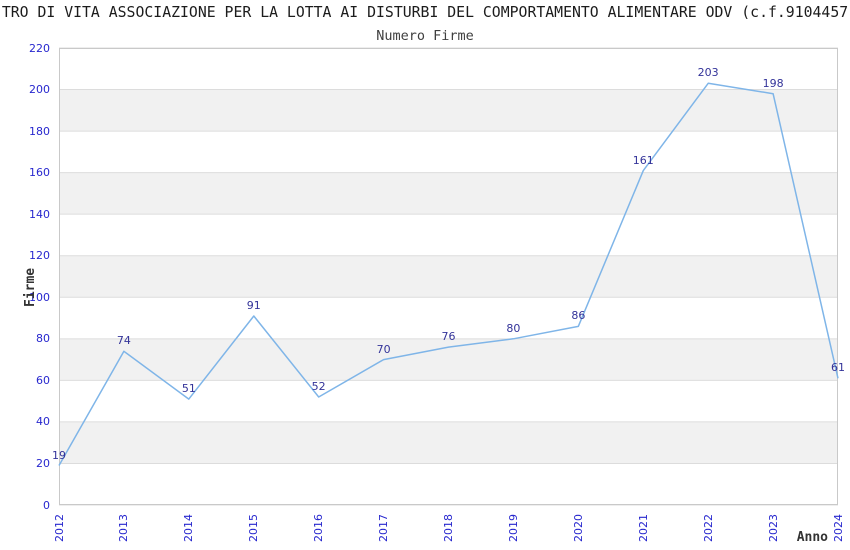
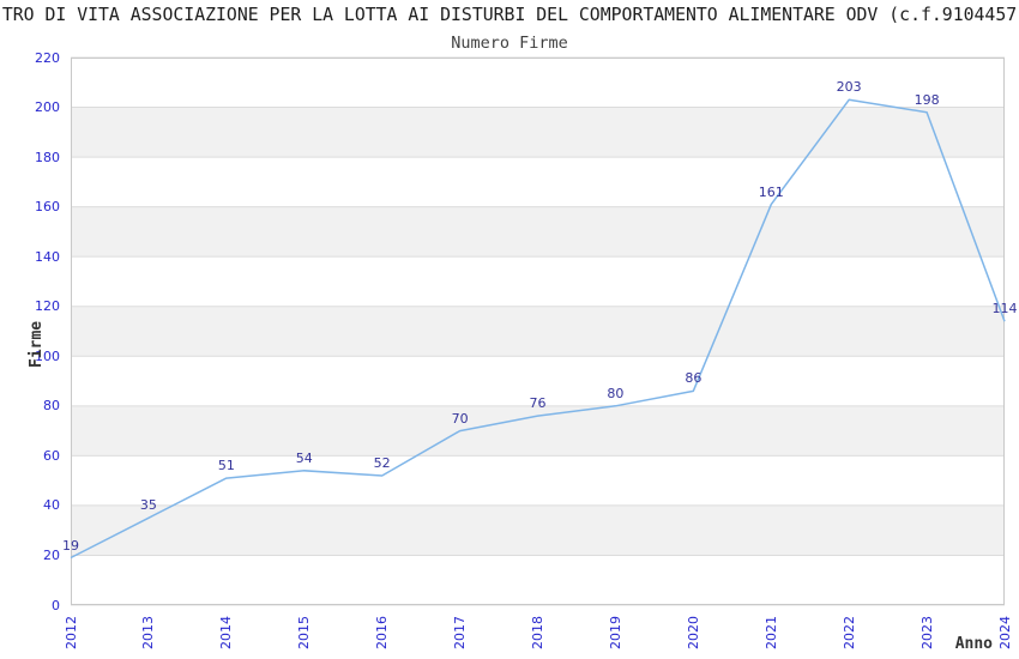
2013: 74 -> 35
2015: 91 -> 54
2024: 61 -> 114
